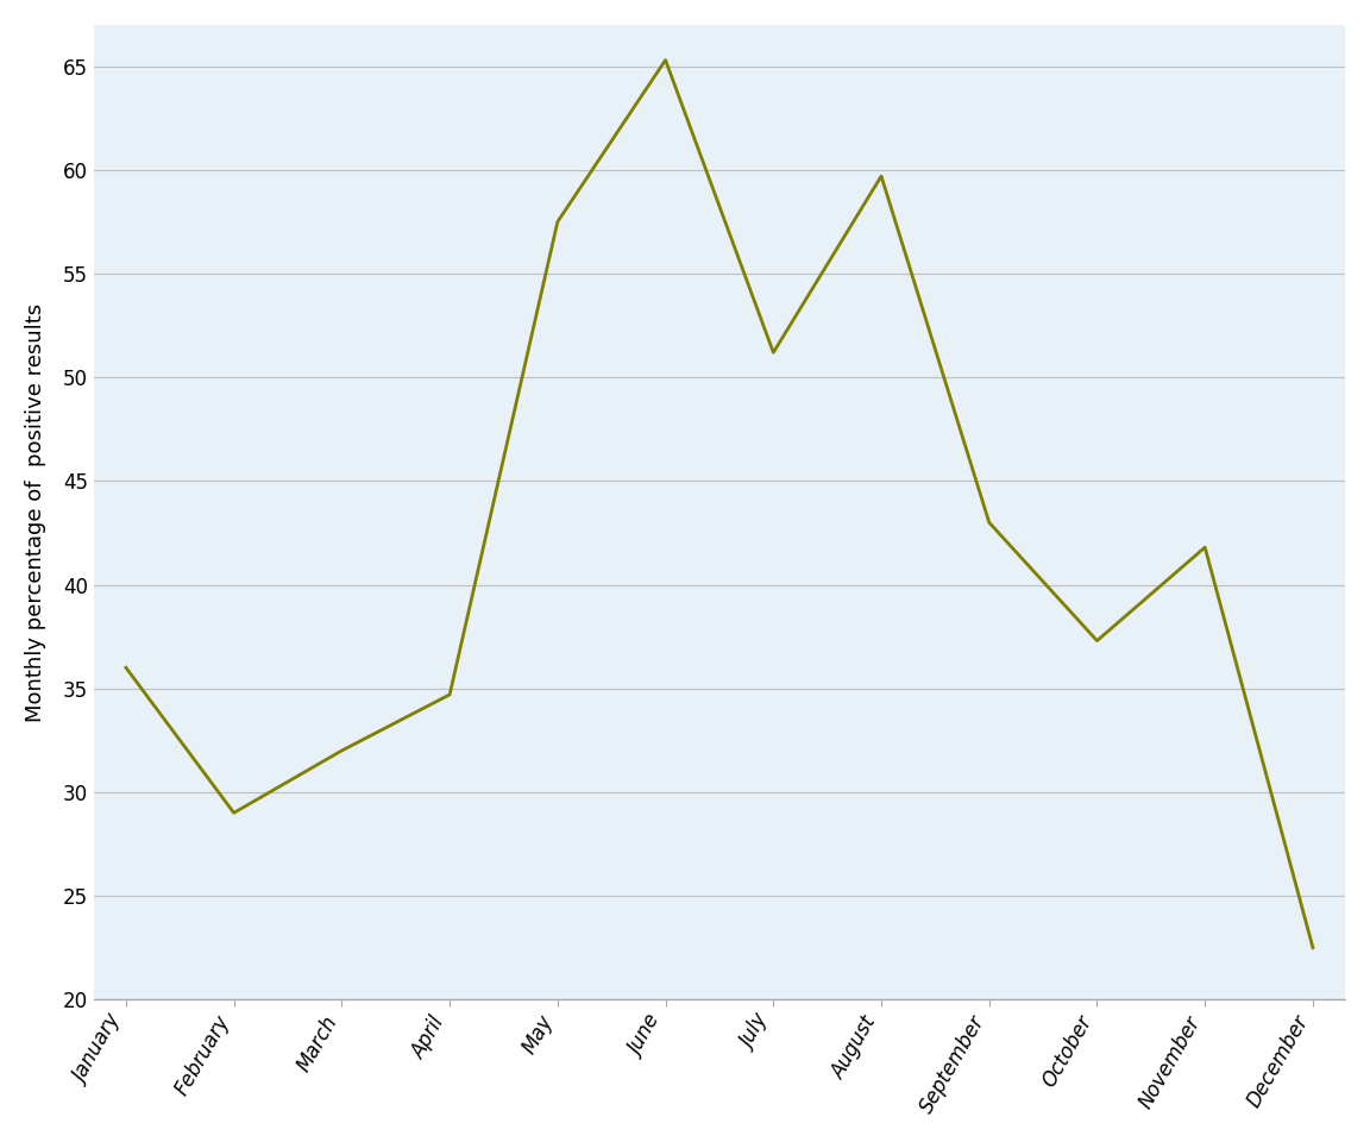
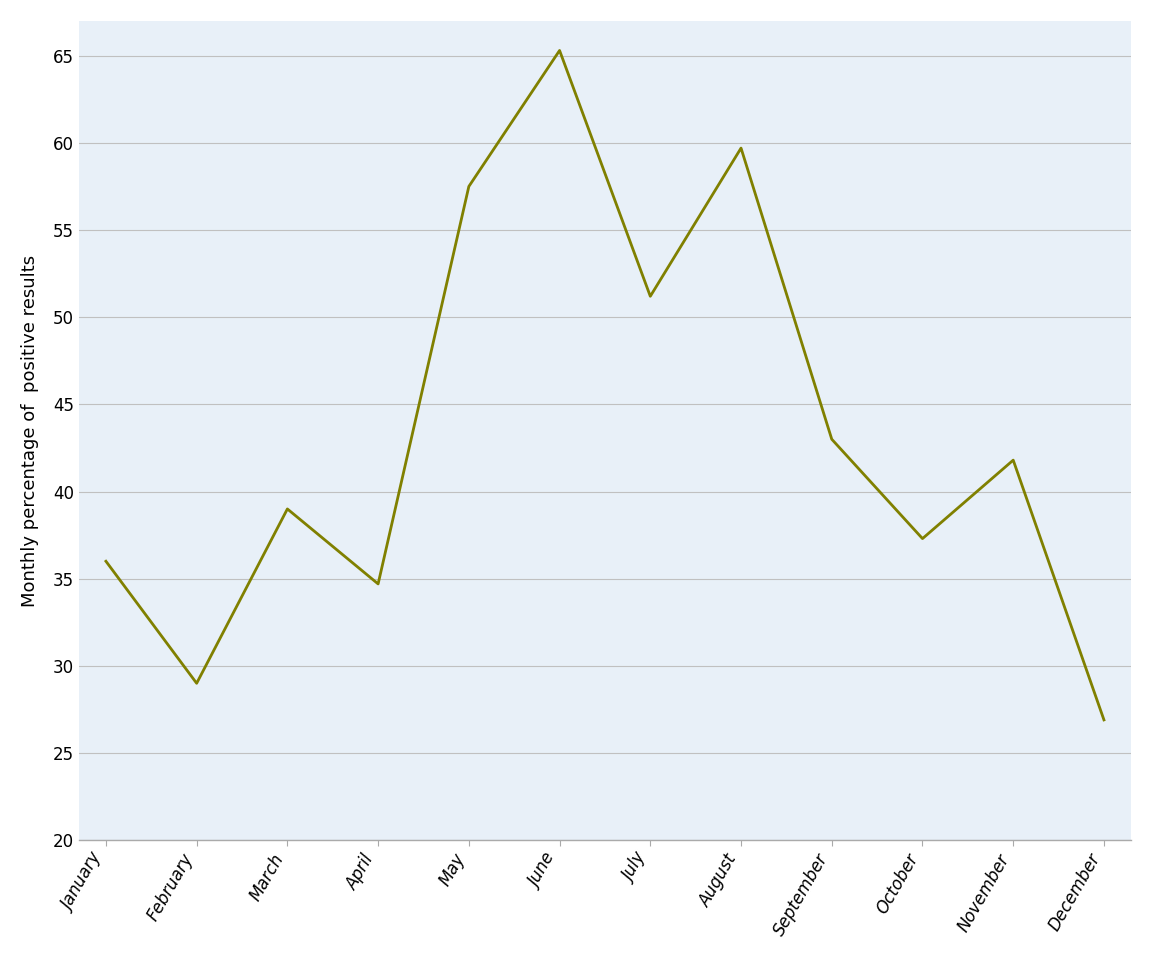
March: 32.0 -> 39.0
December: 22.5 -> 26.9
